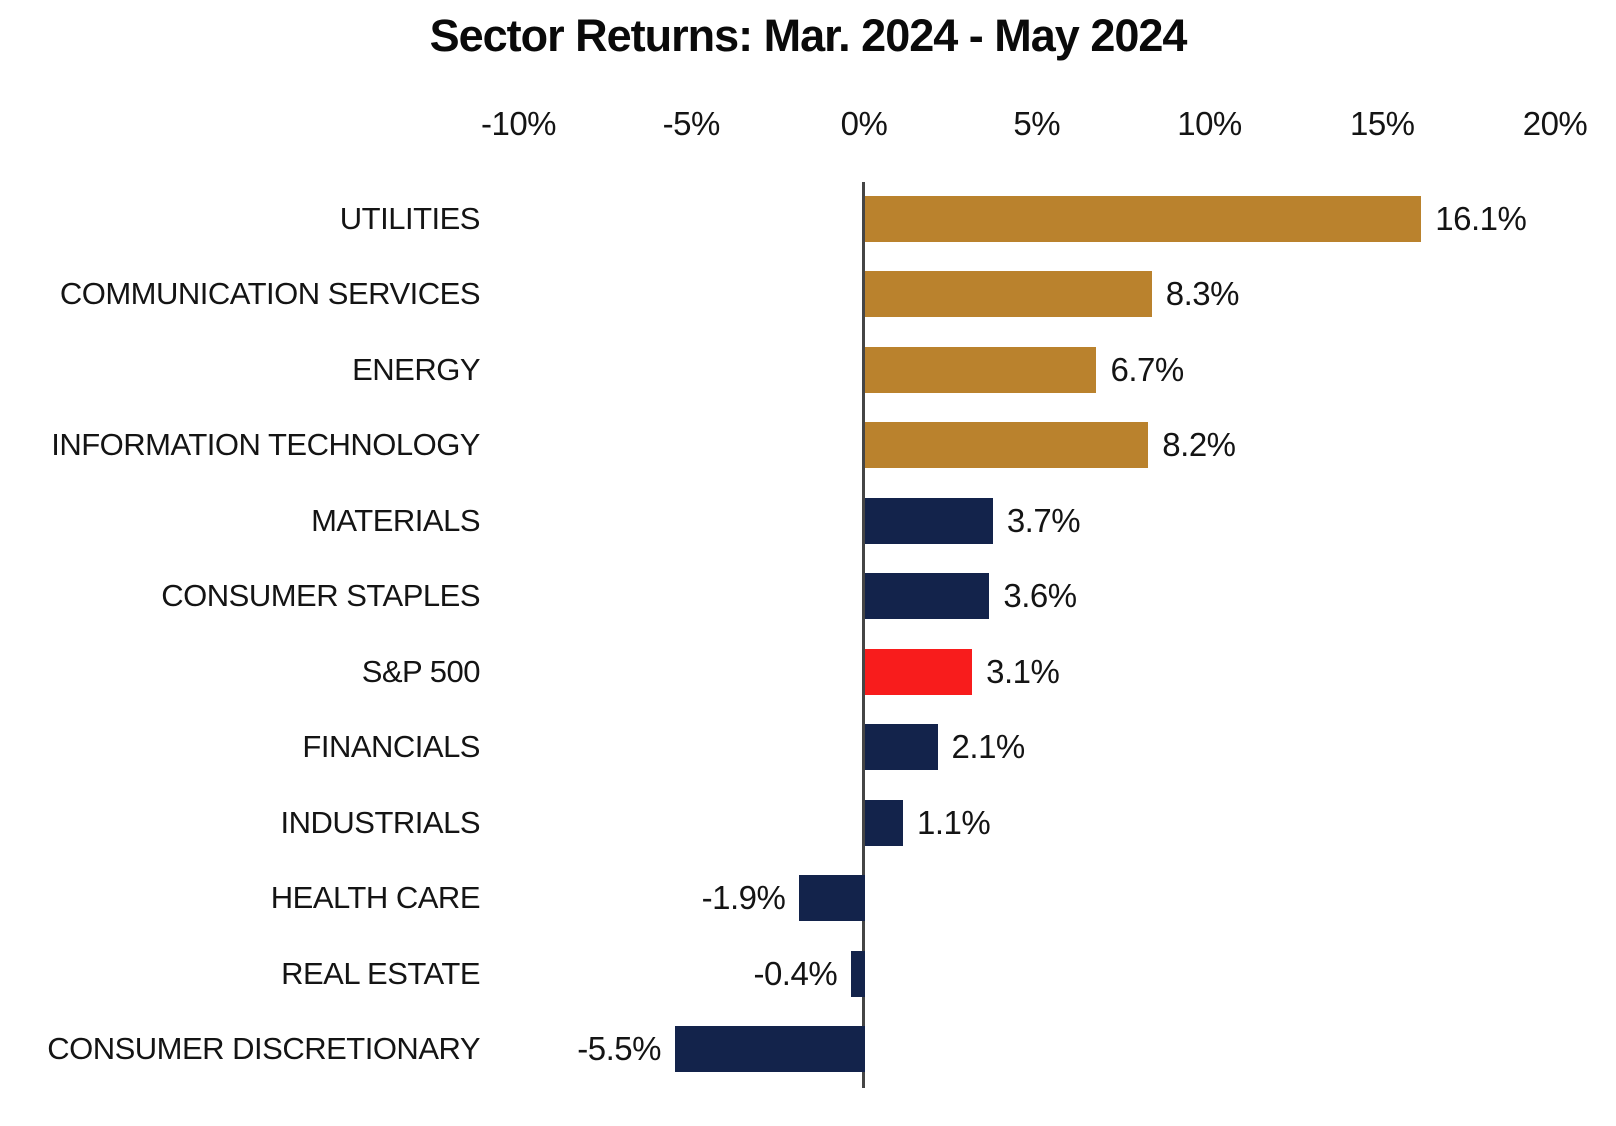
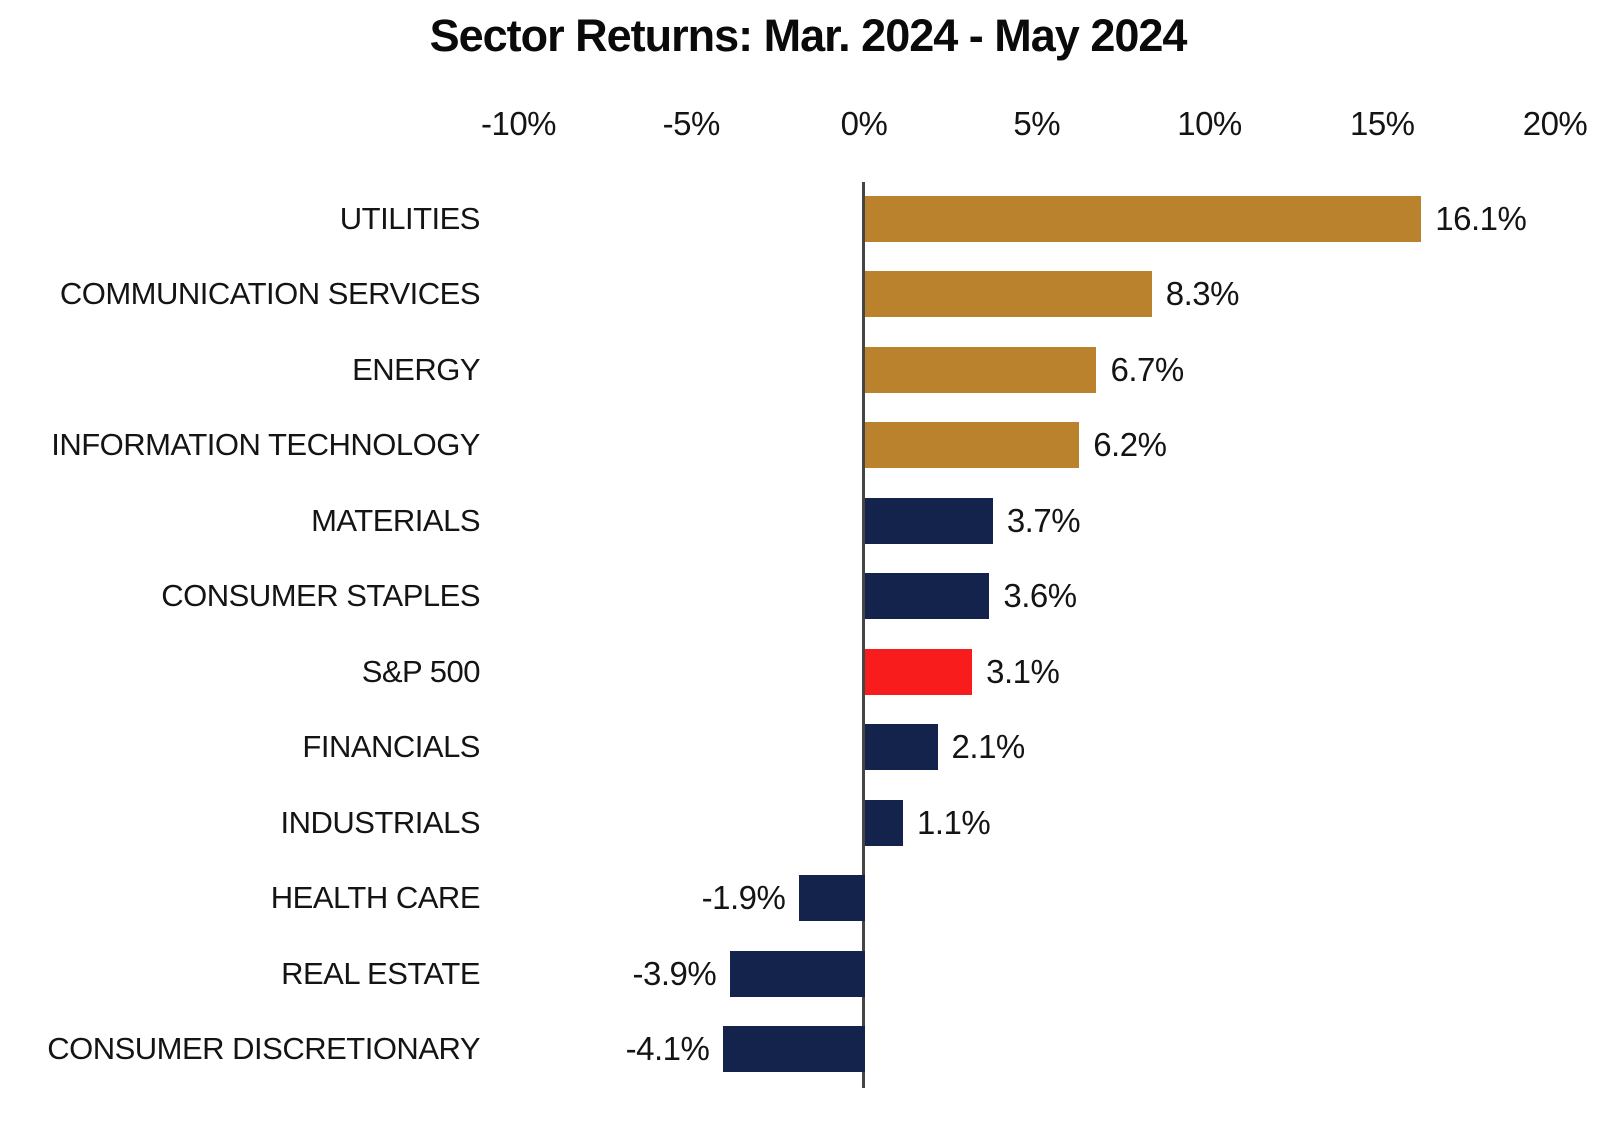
INFORMATION TECHNOLOGY: 8.2% -> 6.2%
REAL ESTATE: -0.4% -> -3.9%
CONSUMER DISCRETIONARY: -5.5% -> -4.1%
